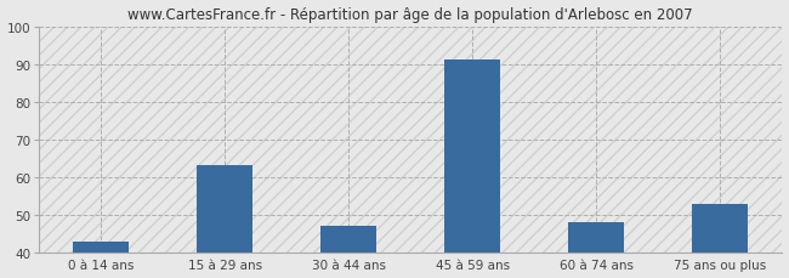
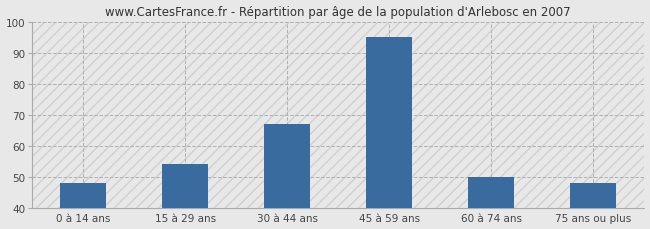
0 à 14 ans: 43 -> 48
15 à 29 ans: 63 -> 54
30 à 44 ans: 47 -> 67
45 à 59 ans: 91 -> 95
60 à 74 ans: 48 -> 50
75 ans ou plus: 53 -> 48
